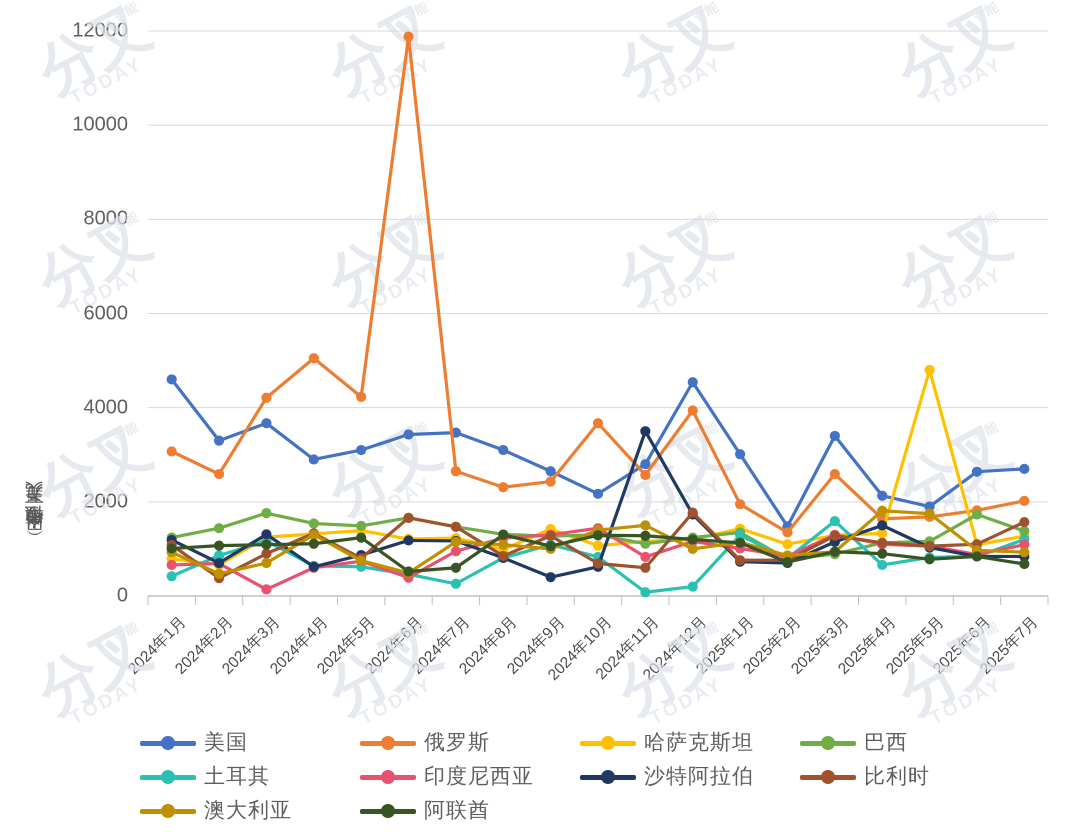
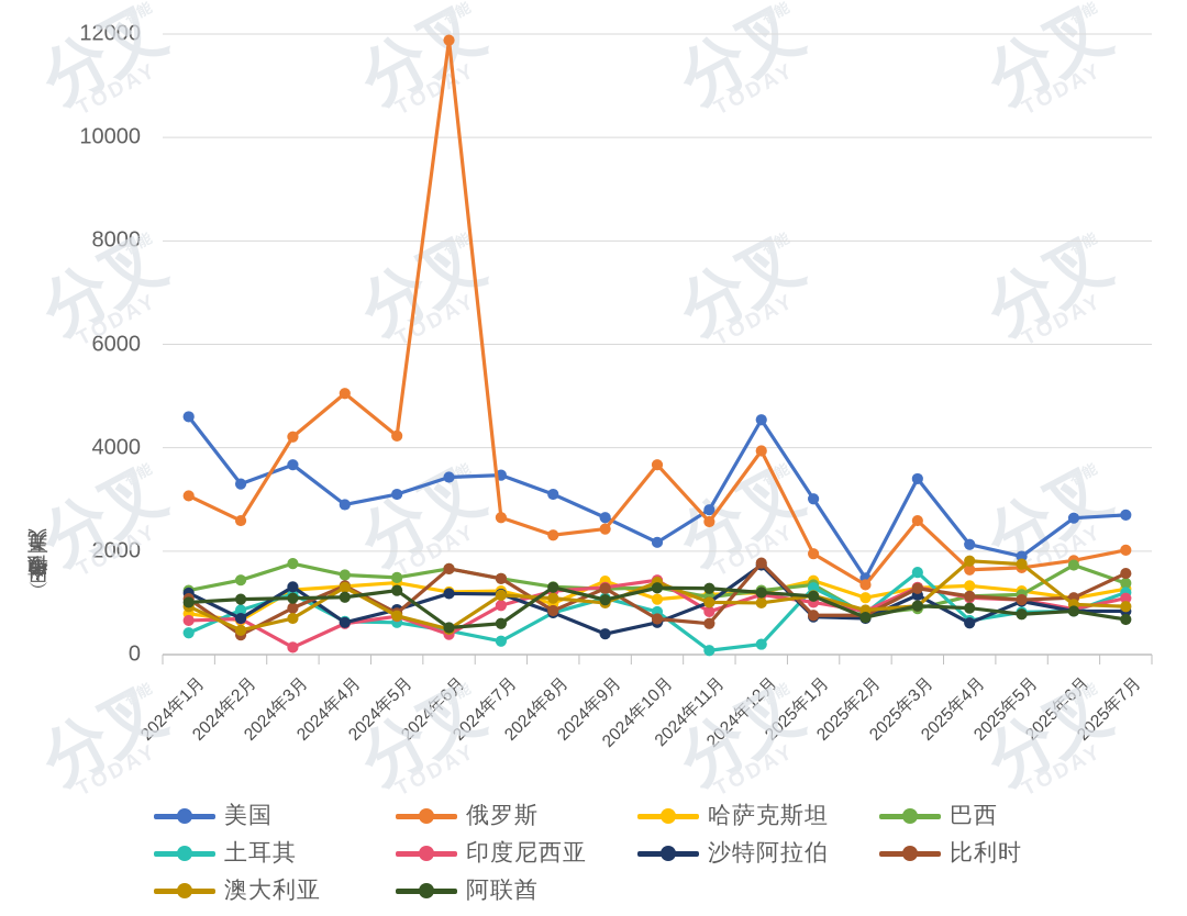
沙特阿拉伯/2024年11月: 3500 -> 1000
澳大利亚/2024年11月: 1500 -> 1000
沙特阿拉伯/2025年4月: 1500 -> 600
哈萨克斯坦/2025年5月: 4800 -> 1200
